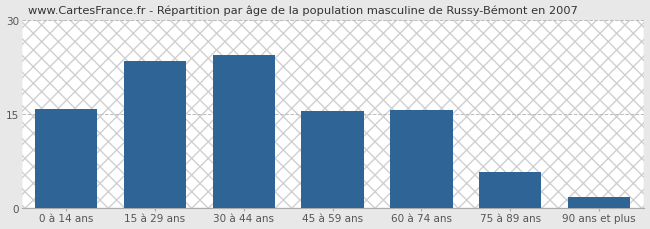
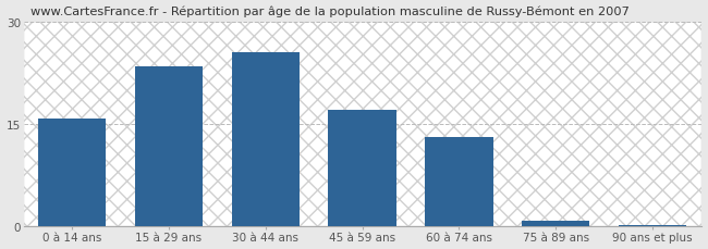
30 à 44 ans: 24.4 -> 25.5
45 à 59 ans: 15.4 -> 17.0
60 à 74 ans: 15.6 -> 13.0
75 à 89 ans: 5.8 -> 0.8
90 ans et plus: 1.8 -> 0.2
